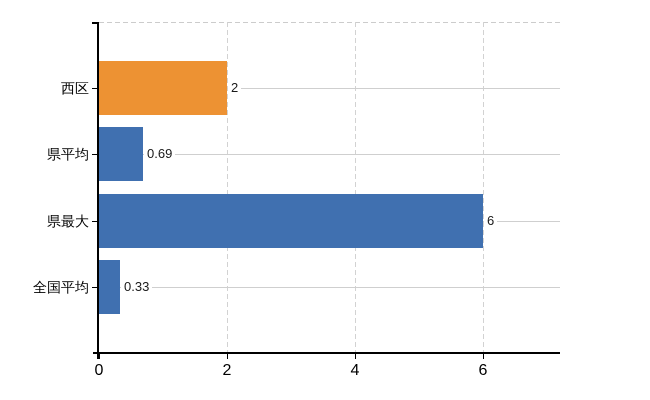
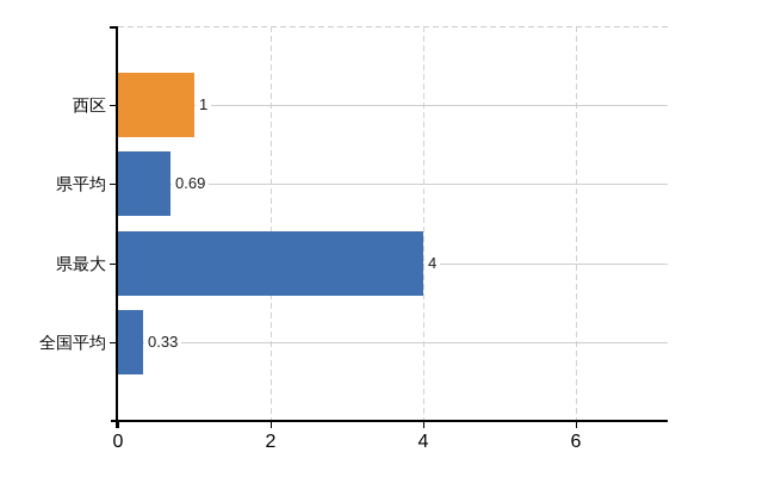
西区: 2 -> 1
県最大: 6 -> 4
